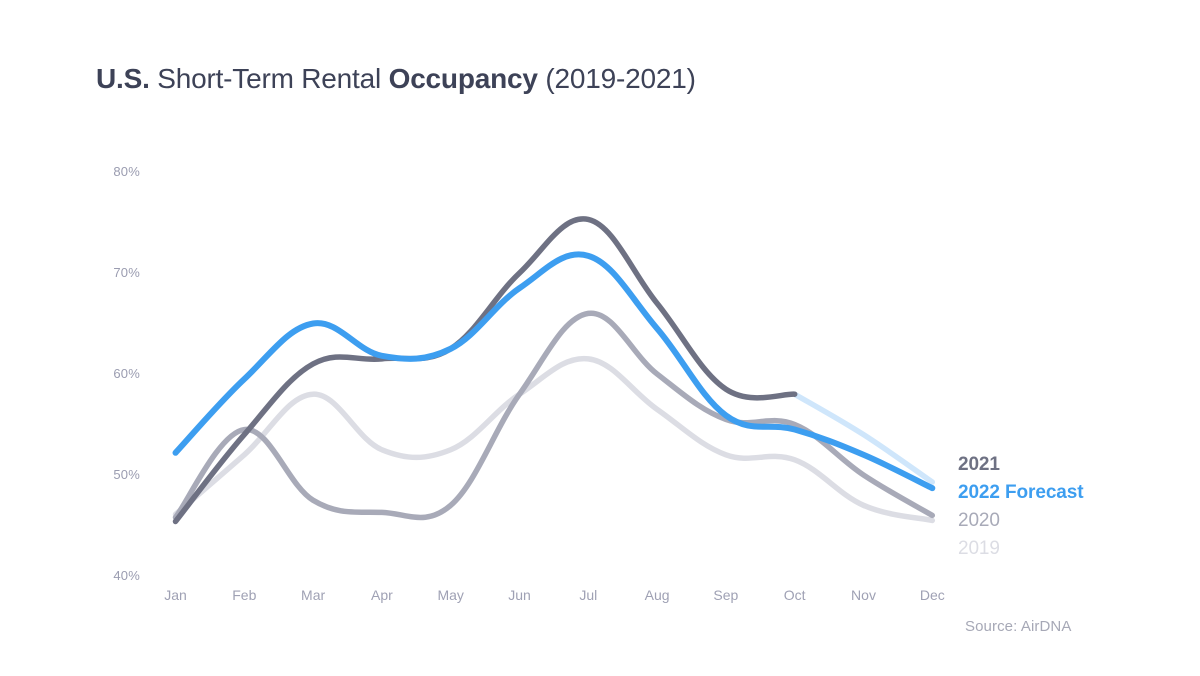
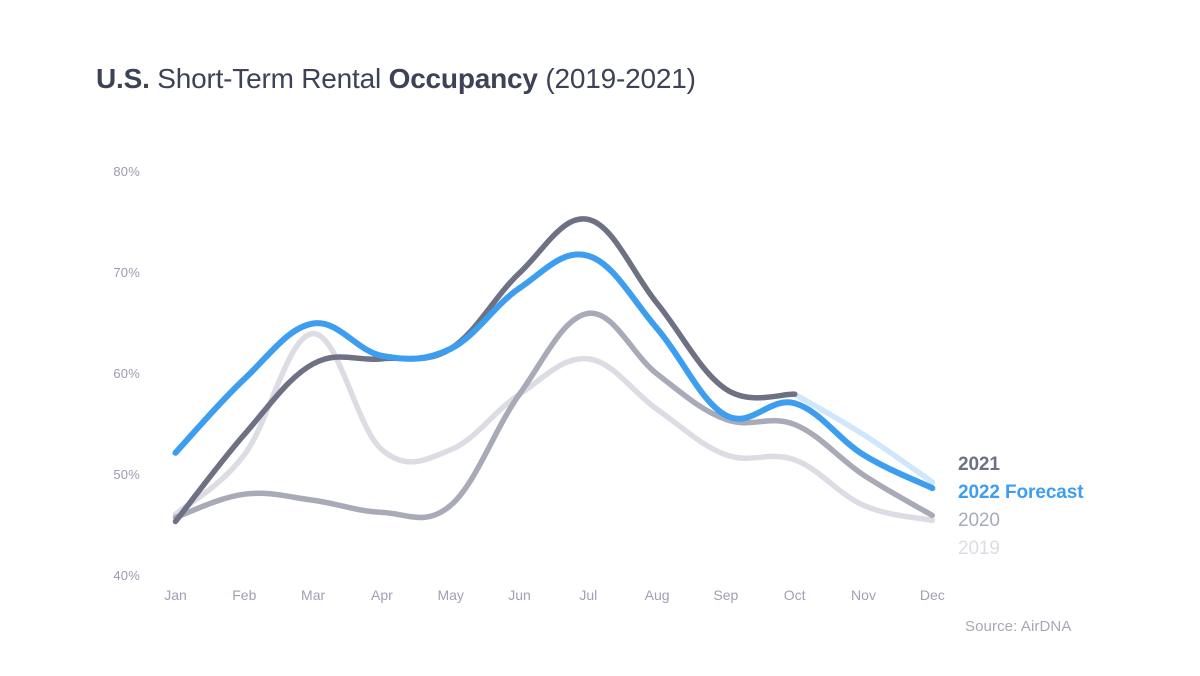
2020/Feb: 54.5% -> 48.1%
2019/Mar: 58.0% -> 64.0%
2022 Forecast/Oct: 54.5% -> 57.1%
